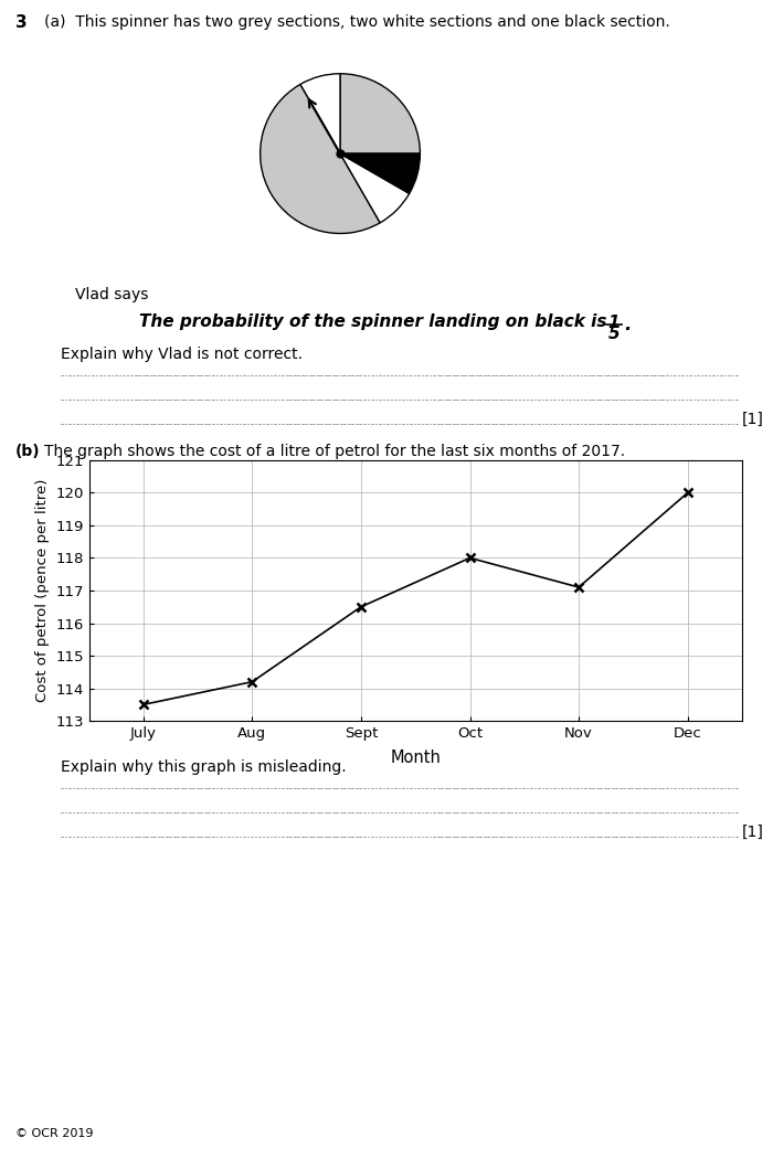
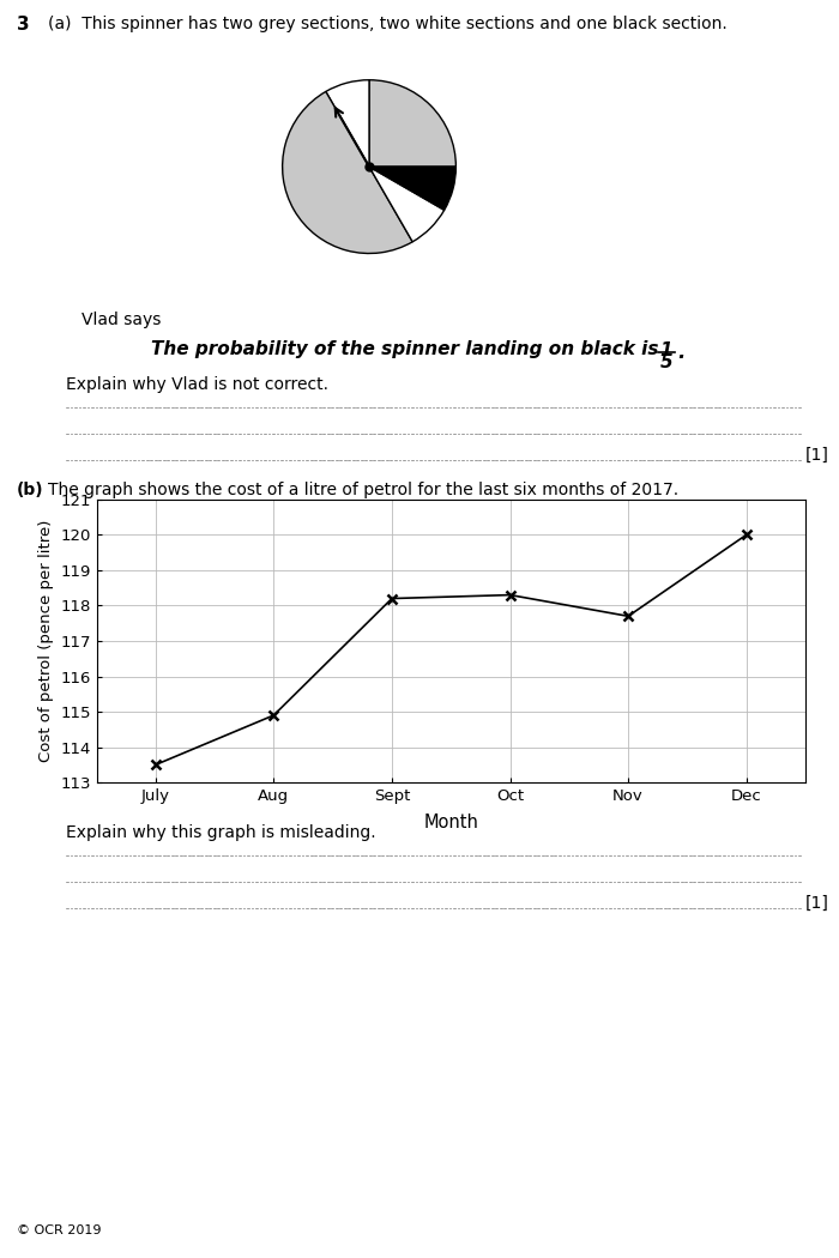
Aug: 114.2 -> 114.9
Sept: 116.5 -> 118.2
Oct: 118.0 -> 118.3
Nov: 117.1 -> 117.7
